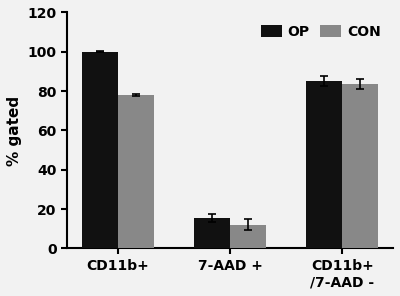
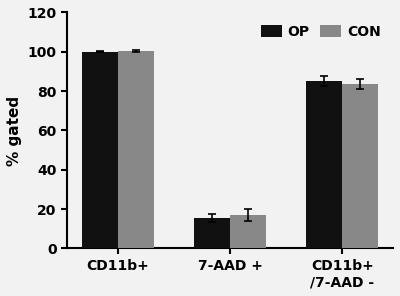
CON/CD11b+: 78 -> 100
CON/7-AAD +: 12 -> 17
